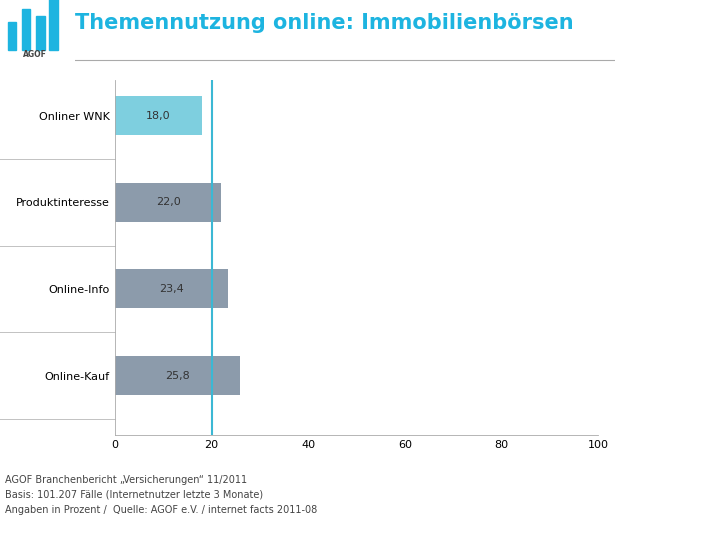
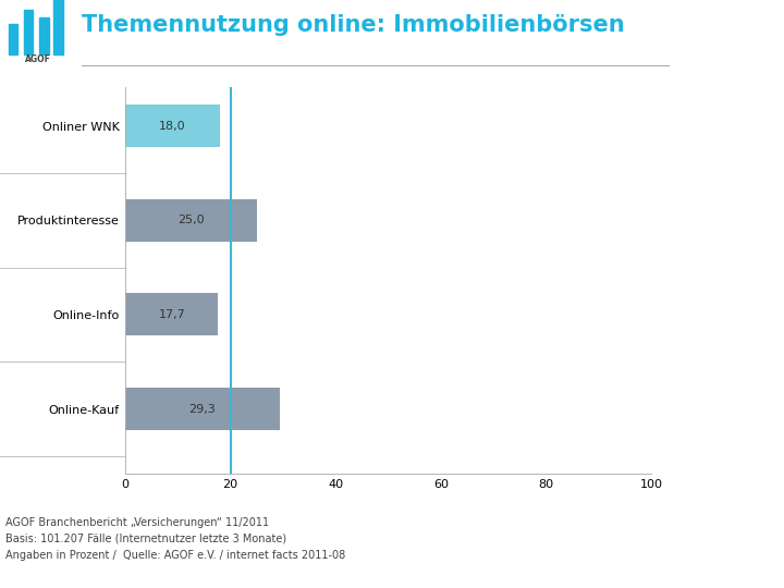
Produktinteresse: 22,0 -> 25,0
Online-Info: 23,4 -> 17,7
Online-Kauf: 25,8 -> 29,3
